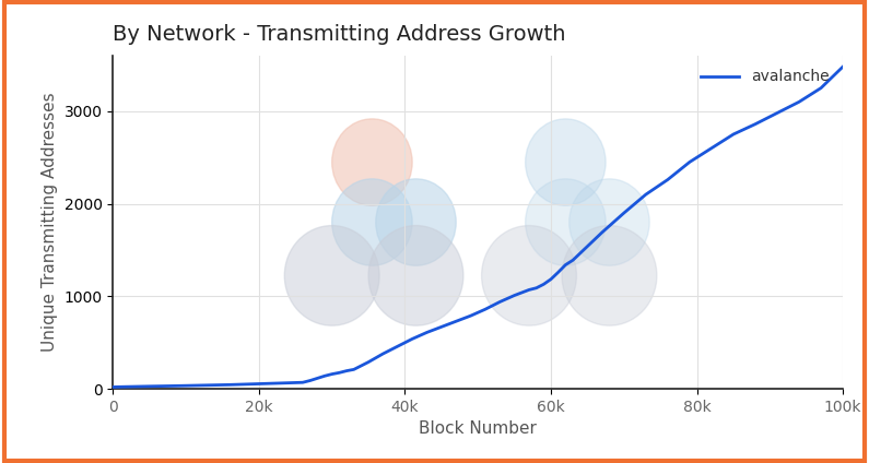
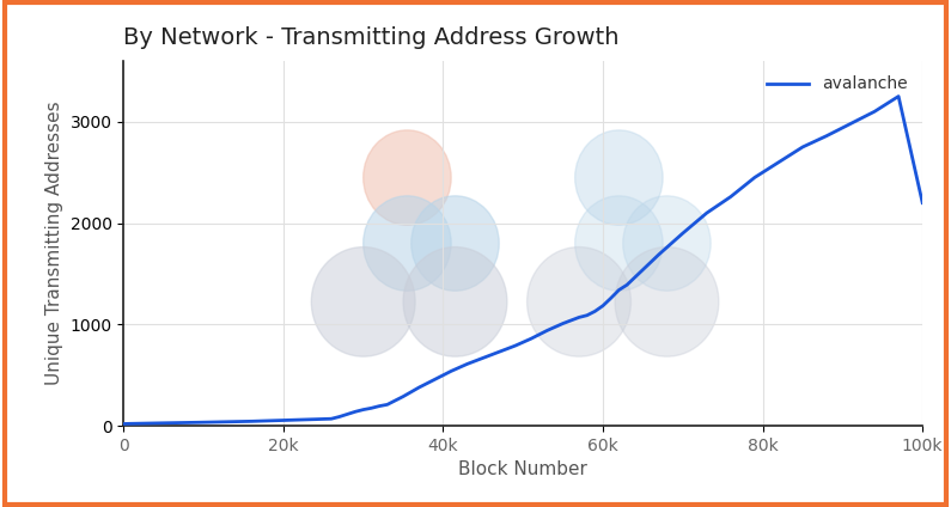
100k: 3480 -> 2200
